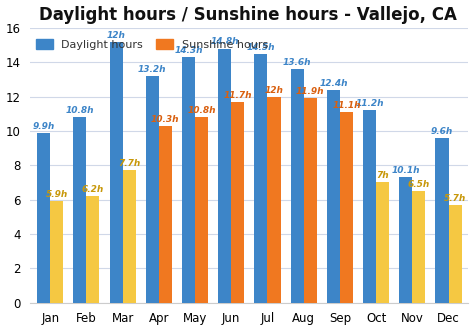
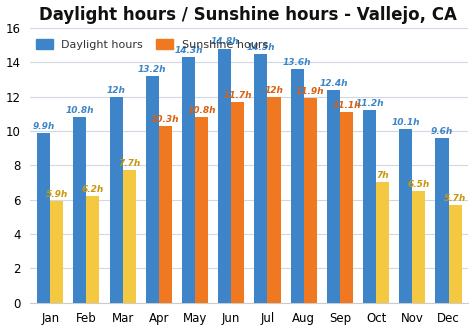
Daylight hours/Mar: 15.2 -> 12.0
Daylight hours/Nov: 7.3 -> 10.1
